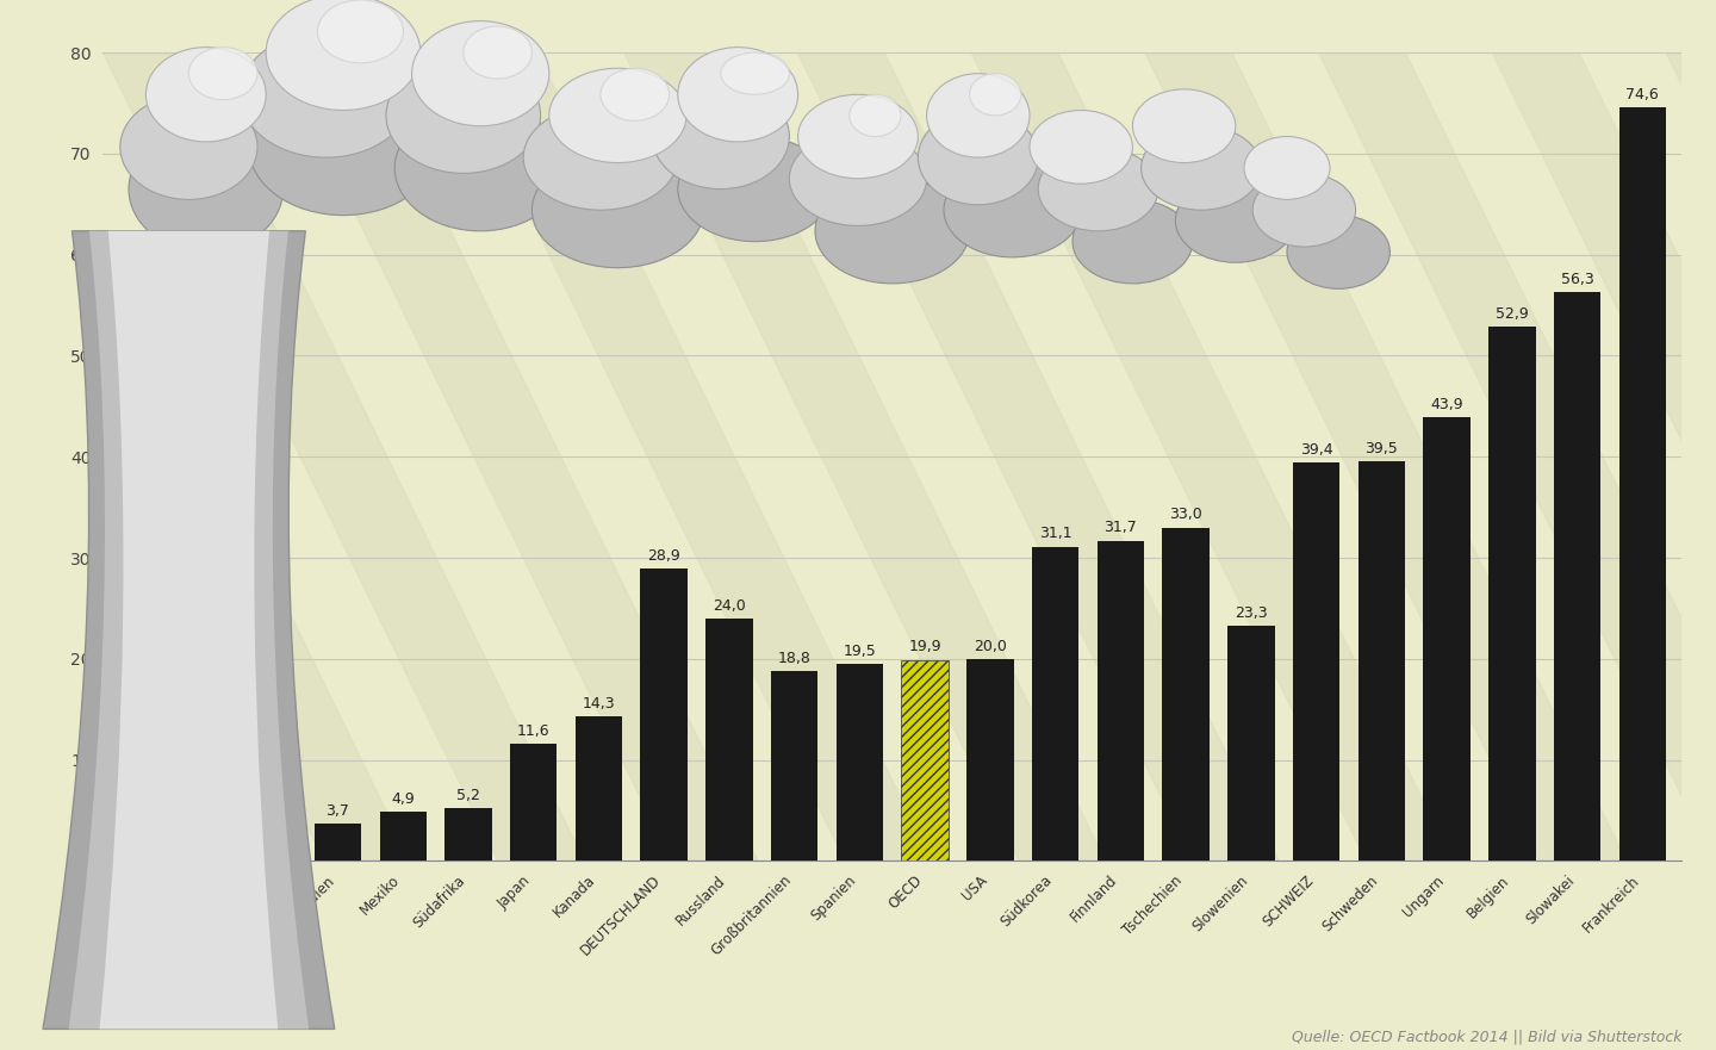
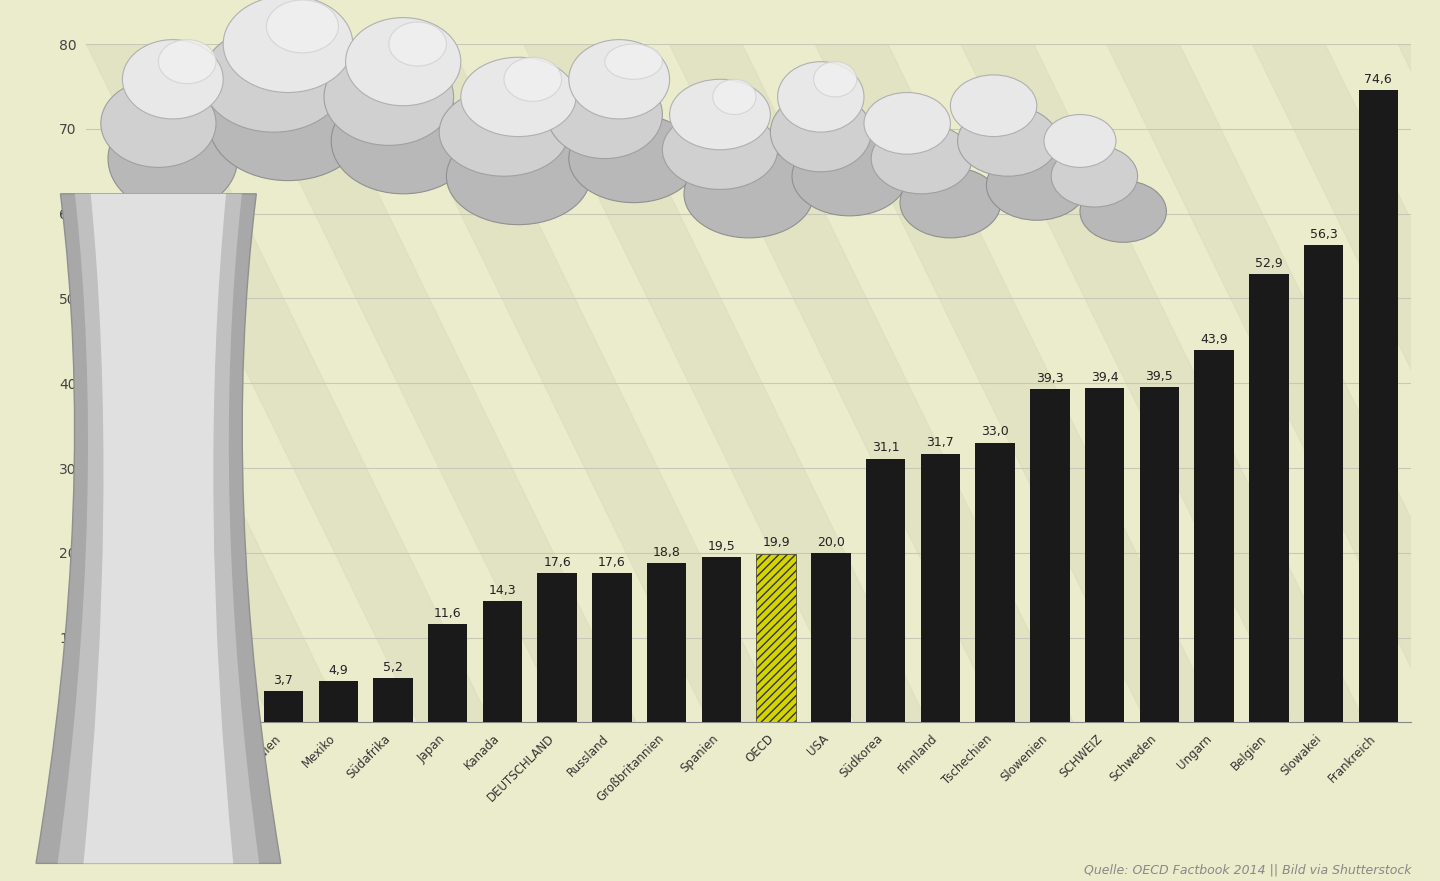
DEUTSCHLAND: 28,9 -> 17,6
Russland: 24,0 -> 17,6
Slowenien: 23,3 -> 39,3
